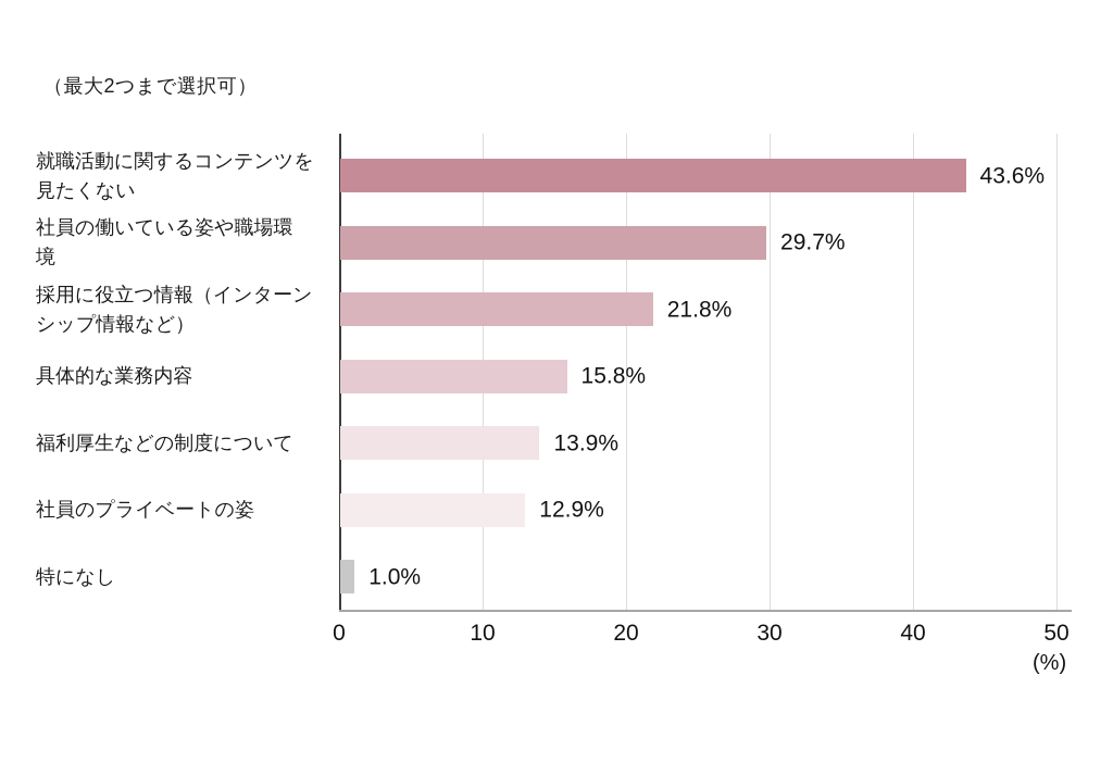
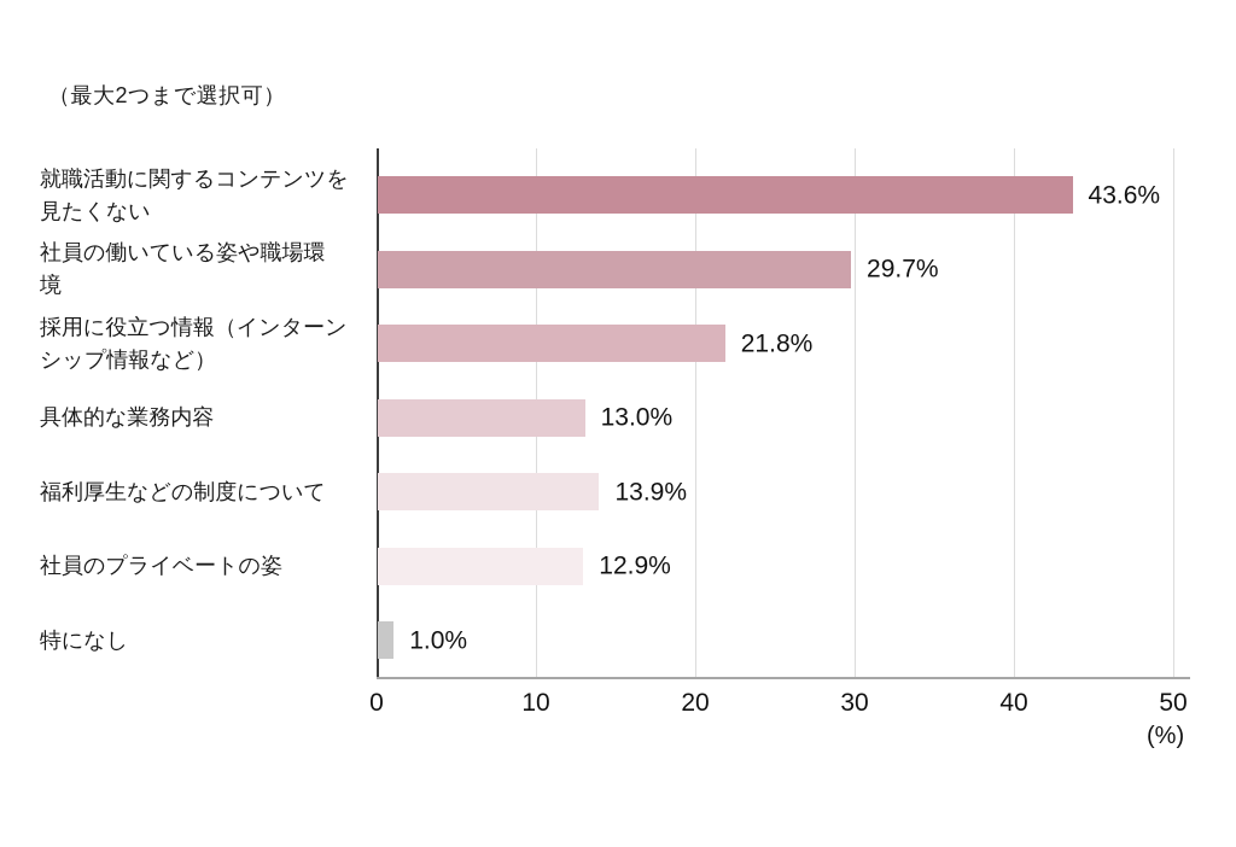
具体的な業務内容: 15.8% -> 13.0%
